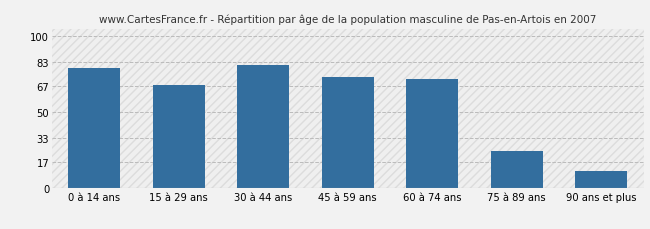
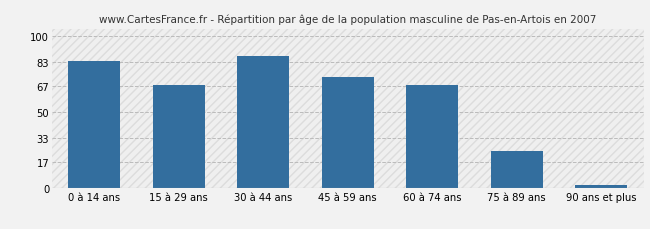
0 à 14 ans: 79 -> 84
30 à 44 ans: 81 -> 87
60 à 74 ans: 72 -> 68
90 ans et plus: 11 -> 2
